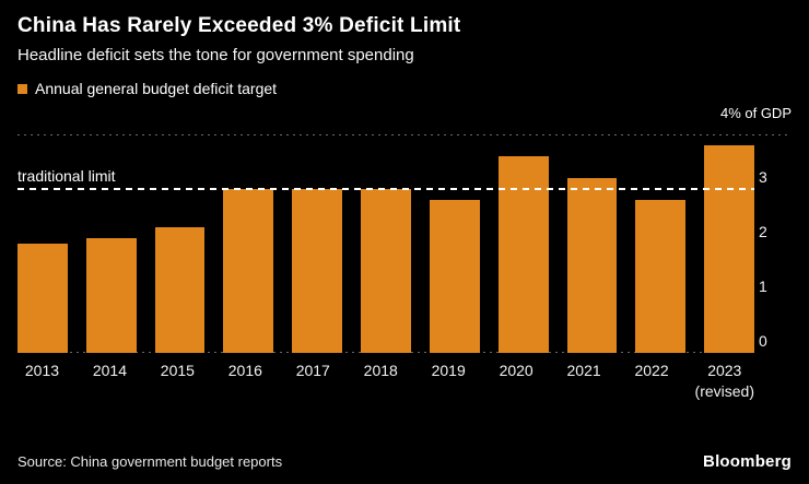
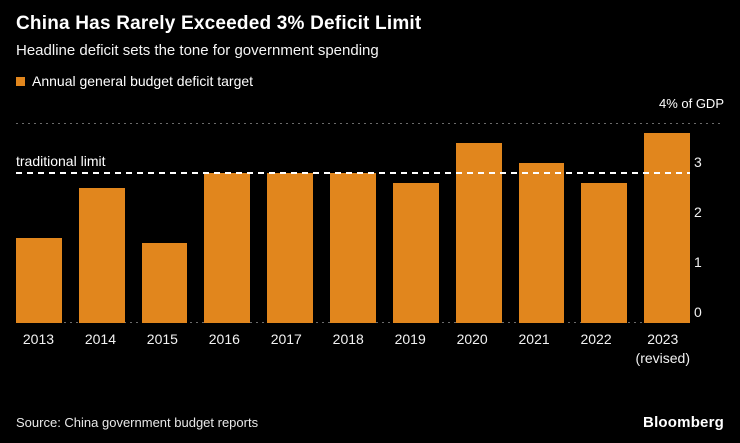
2013: 2.0 -> 1.7
2014: 2.1 -> 2.7
2015: 2.3 -> 1.6
